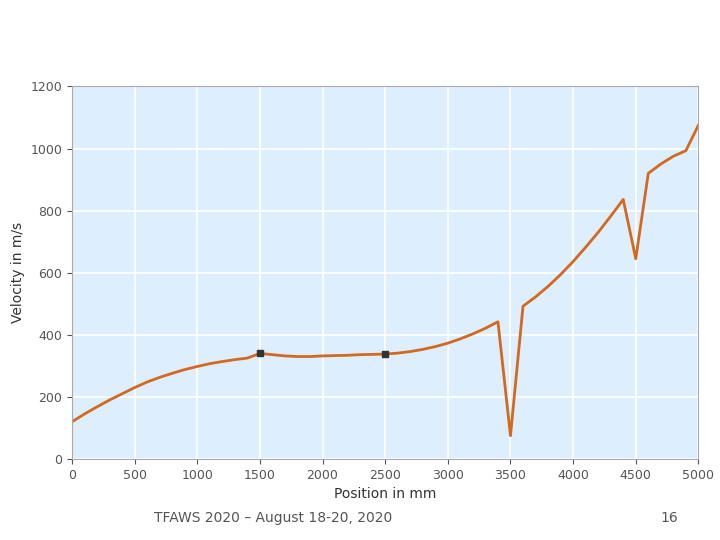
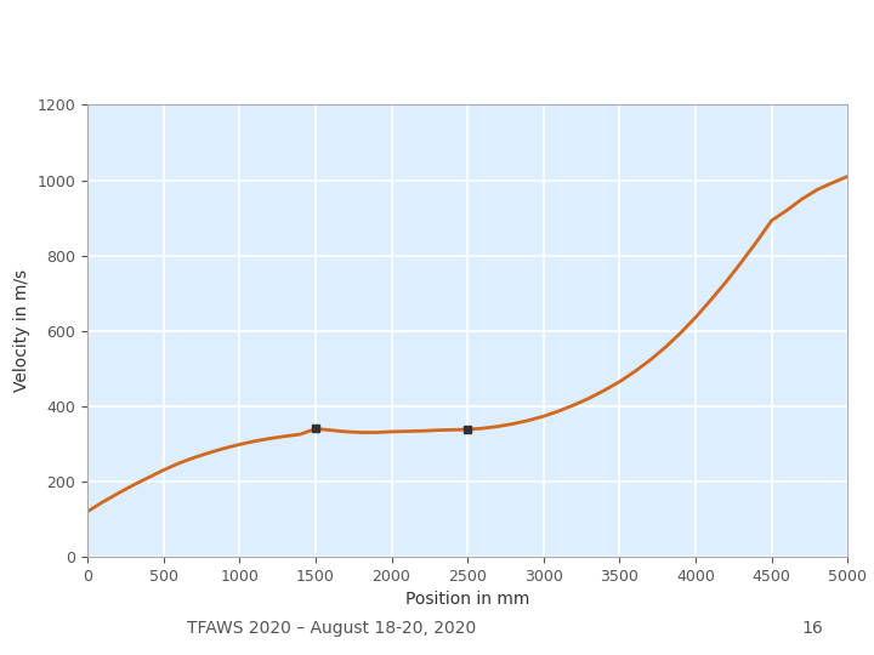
3500: 75 -> 465
4500: 645 -> 893
5000: 1075 -> 1010
